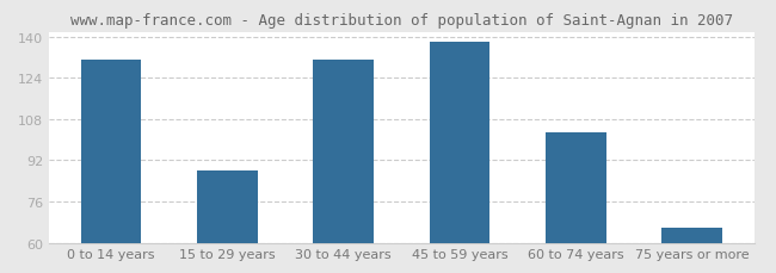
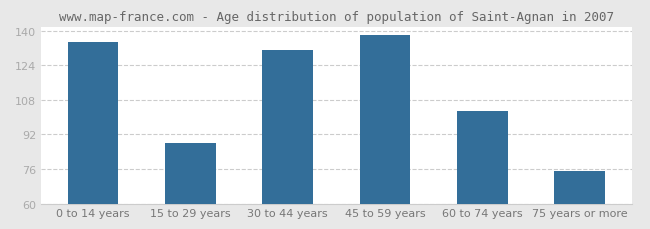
0 to 14 years: 131 -> 135
75 years or more: 66 -> 75
